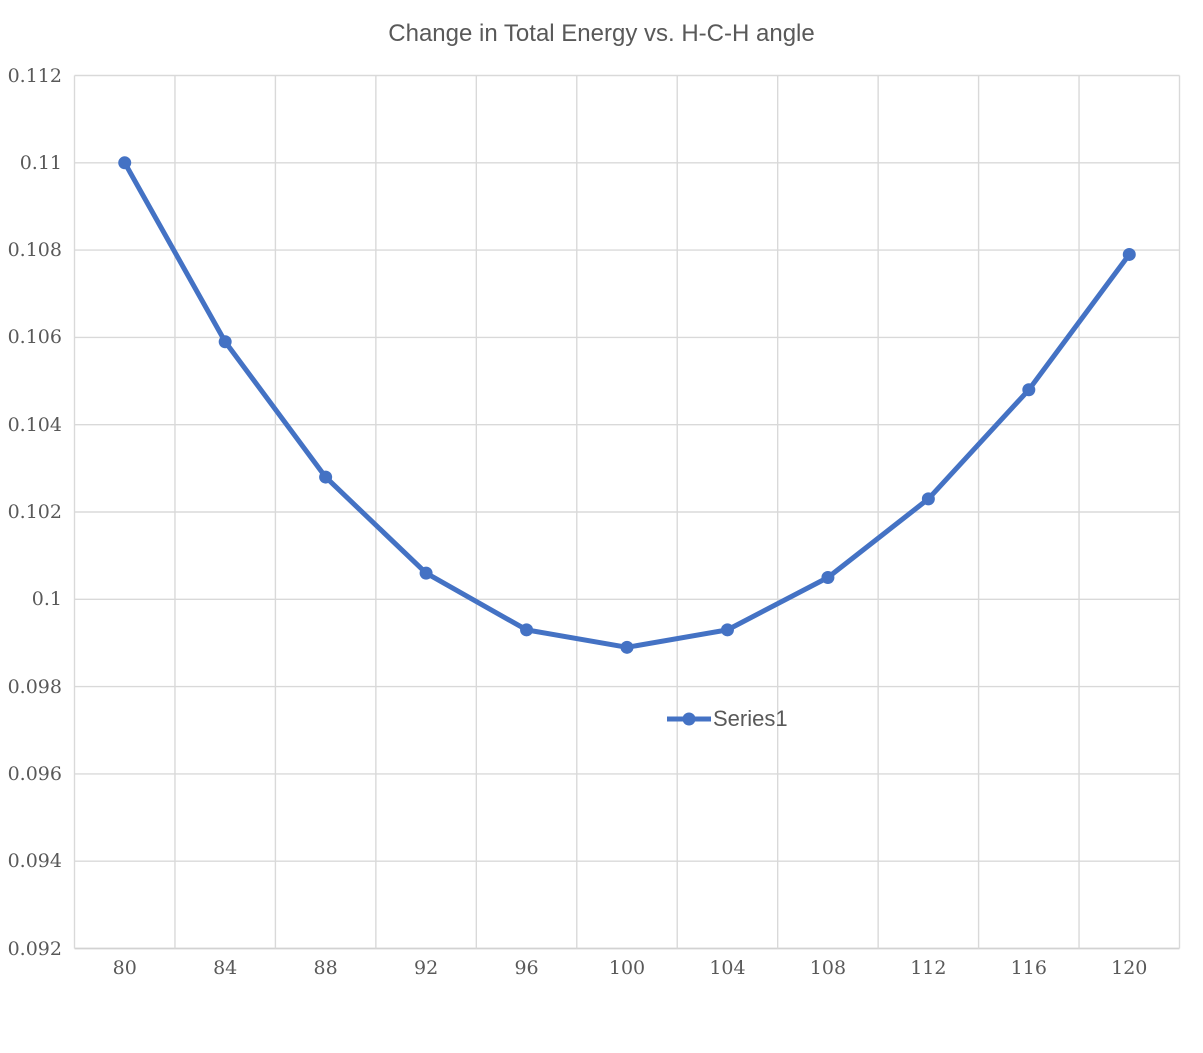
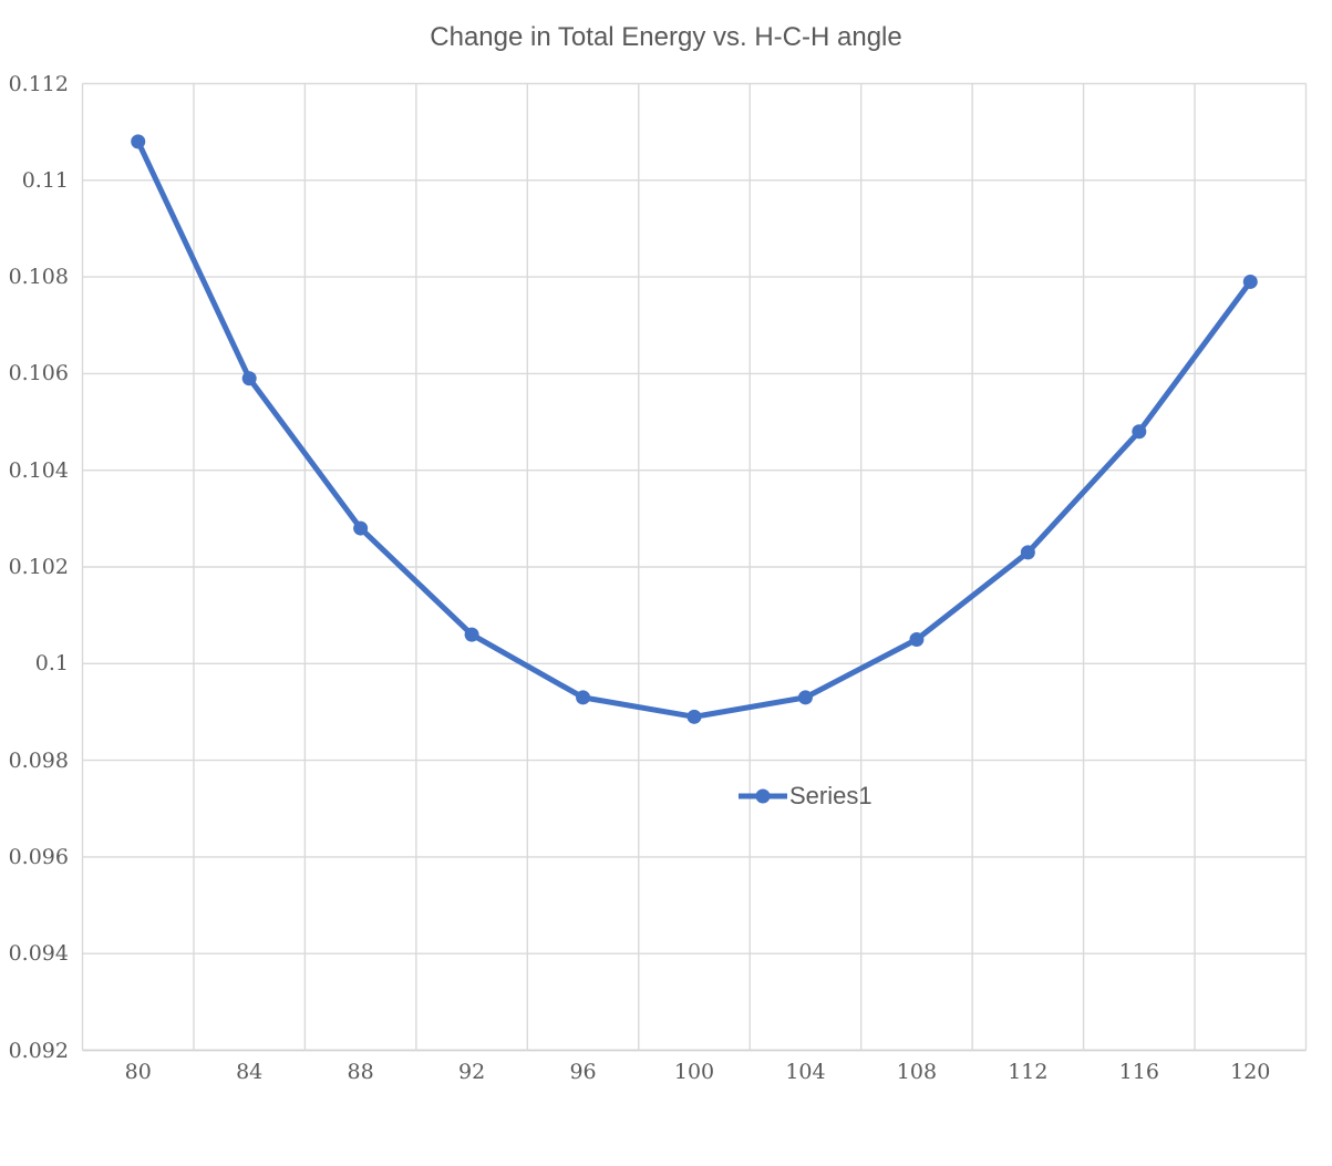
80: 0.1100 -> 0.1108
